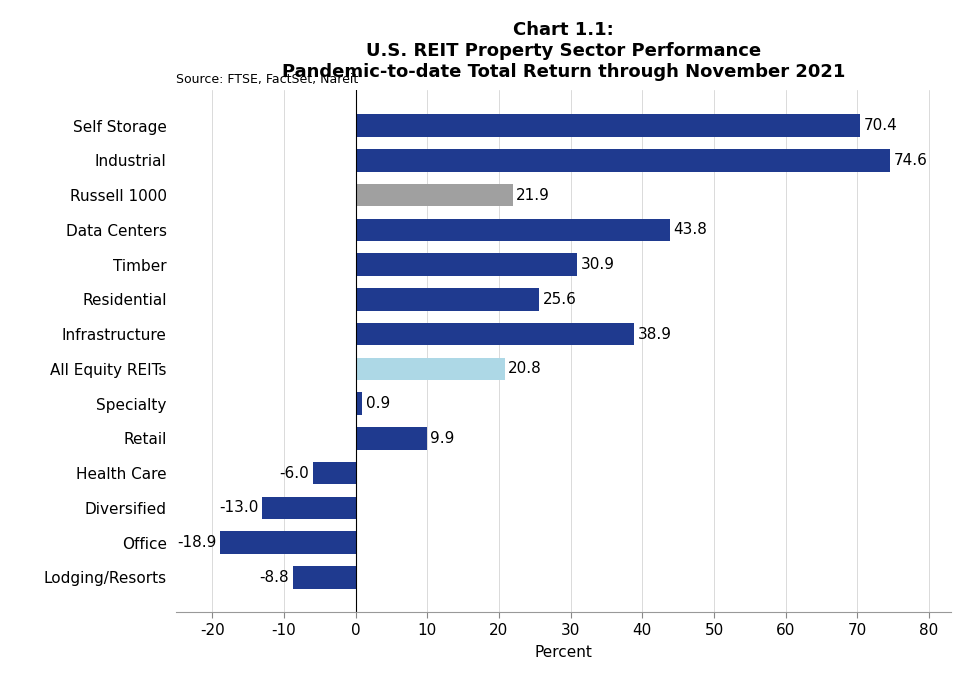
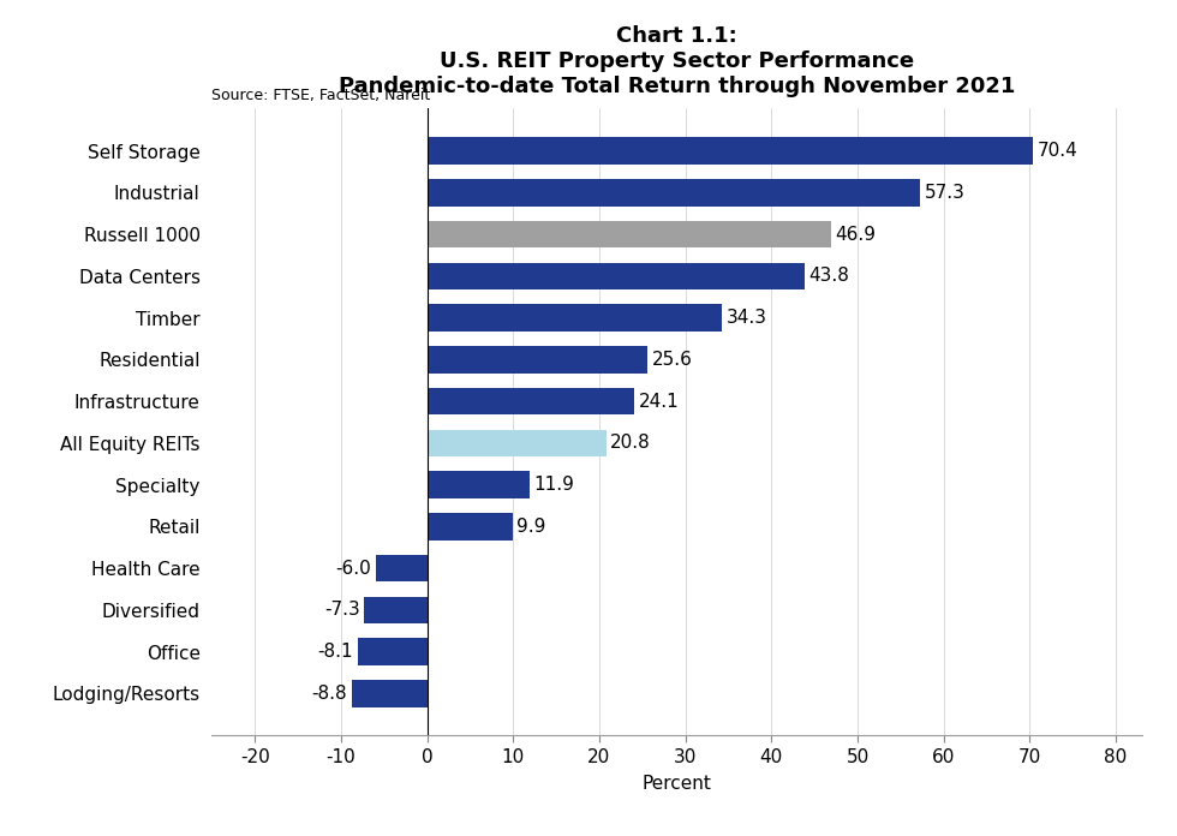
Industrial: 74.6 -> 57.3
Russell 1000: 21.9 -> 46.9
Timber: 30.9 -> 34.3
Infrastructure: 38.9 -> 24.1
Specialty: 0.9 -> 11.9
Diversified: -13.0 -> -7.3
Office: -18.9 -> -8.1
